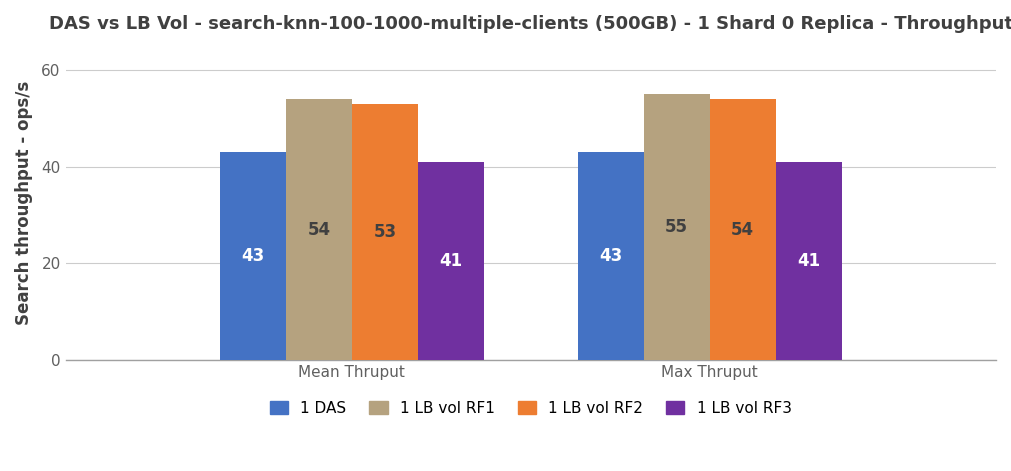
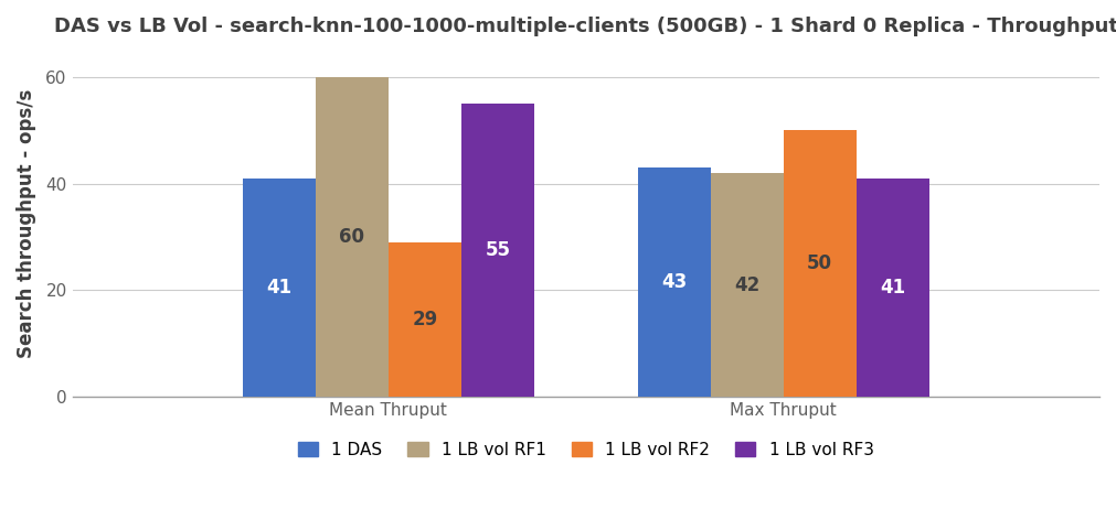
1 DAS/Mean Thruput: 43 -> 41
1 LB vol RF1/Mean Thruput: 54 -> 60
1 LB vol RF2/Mean Thruput: 53 -> 29
1 LB vol RF3/Mean Thruput: 41 -> 55
1 LB vol RF1/Max Thruput: 55 -> 42
1 LB vol RF2/Max Thruput: 54 -> 50
